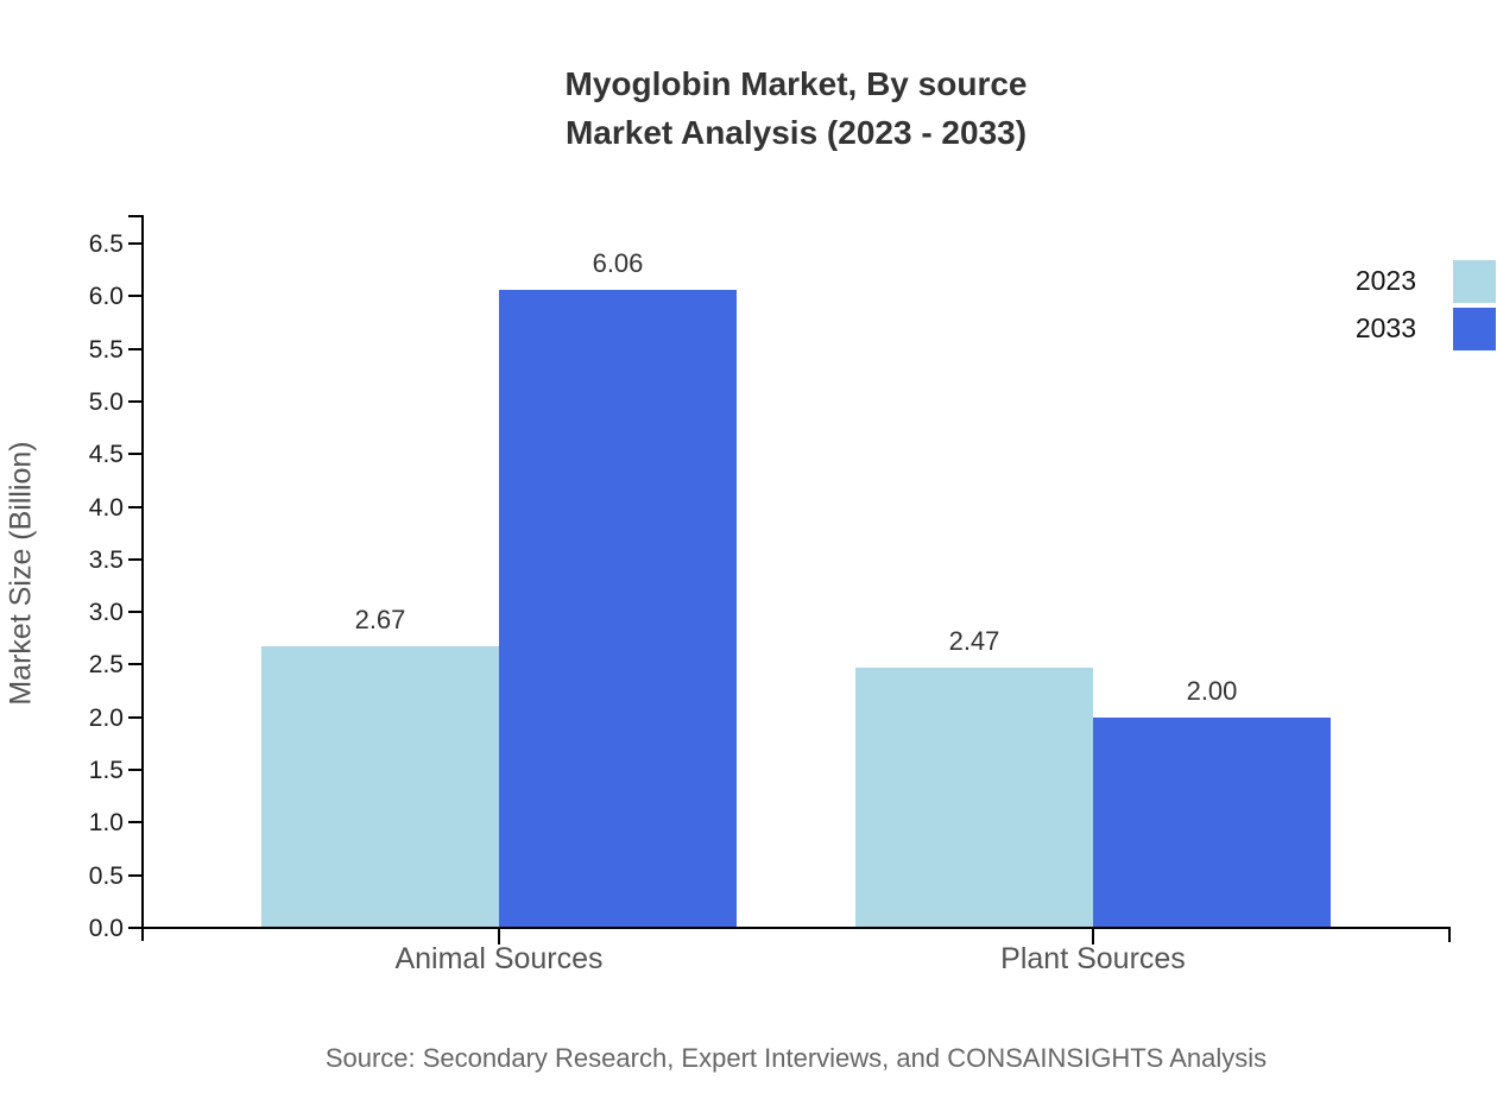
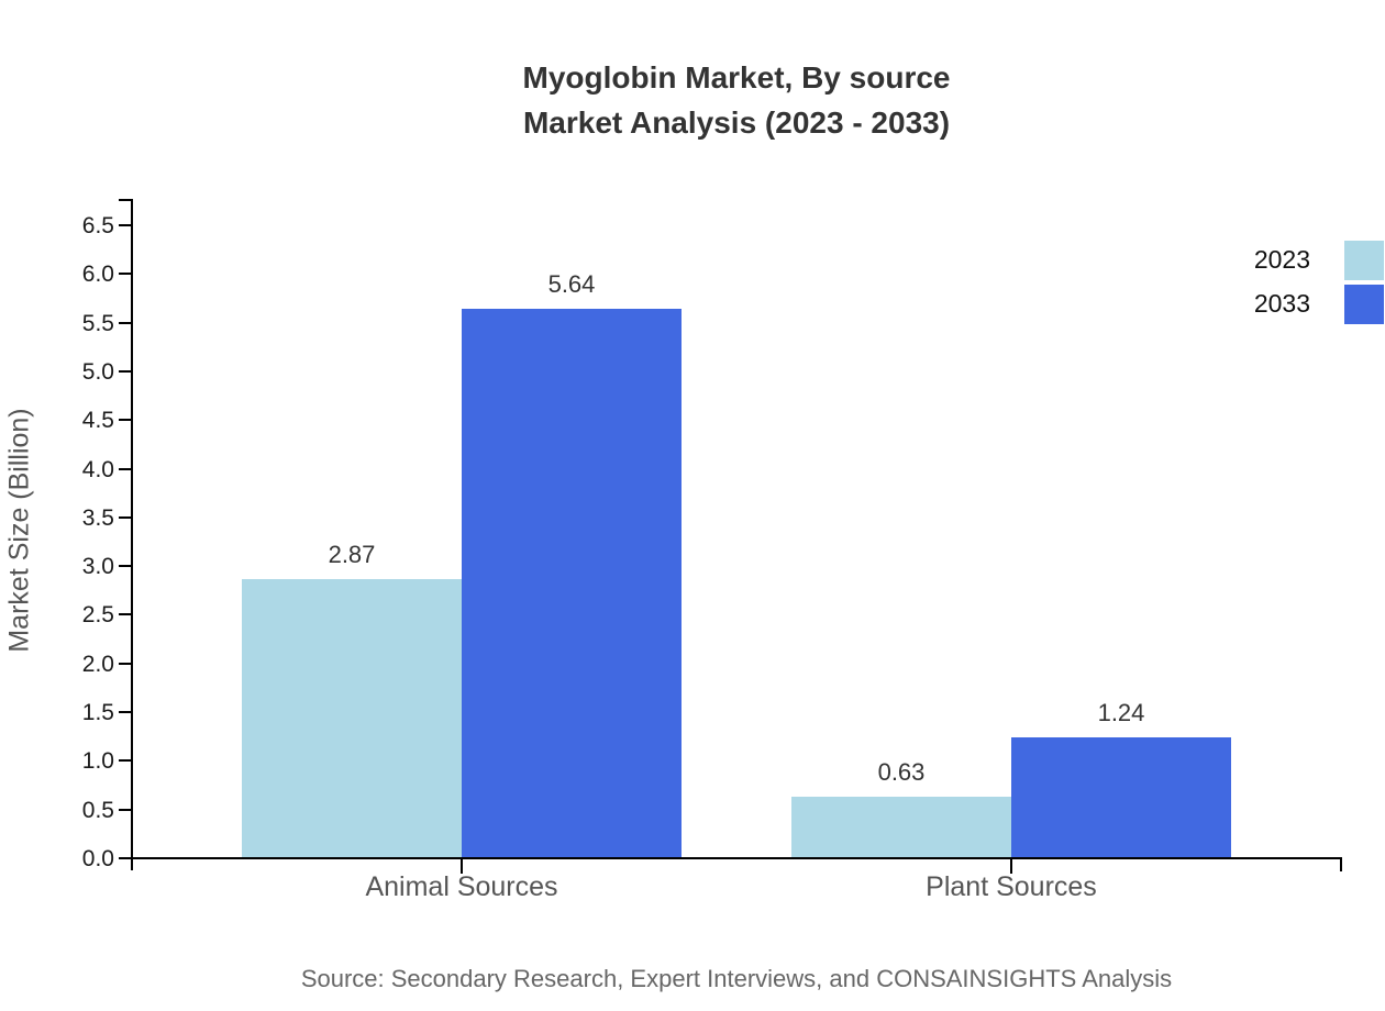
2023/Animal Sources: 2.67 -> 2.87
2033/Animal Sources: 6.06 -> 5.64
2023/Plant Sources: 2.47 -> 0.63
2033/Plant Sources: 2.00 -> 1.24
